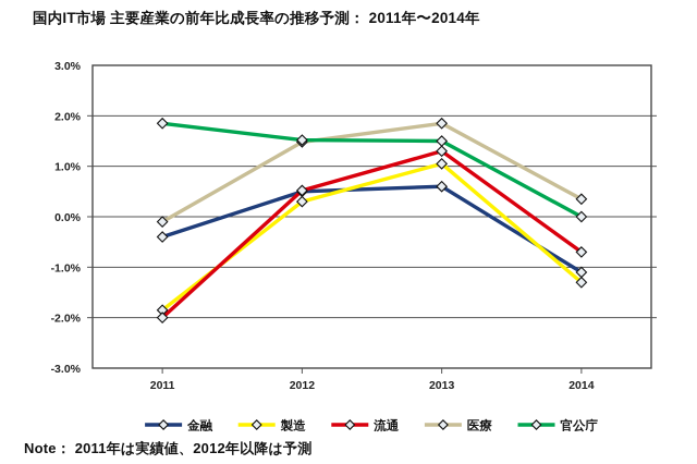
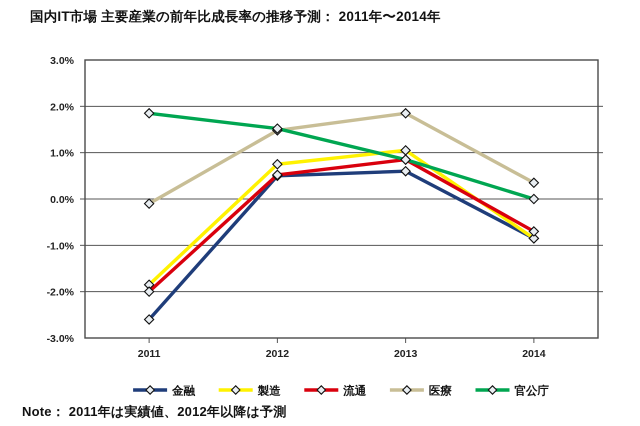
金融/2011: -0.4% -> -2.6%
製造/2012: 0.3% -> 0.8%
流通/2013: 1.3% -> 0.8%
官公庁/2013: 1.5% -> 0.8%
金融/2014: -1.1% -> -0.8%
製造/2014: -1.3% -> -0.8%
